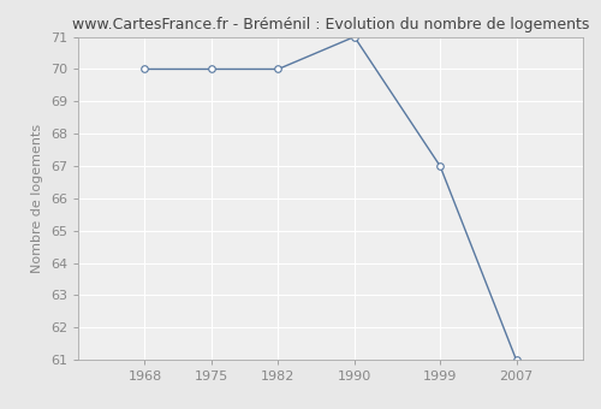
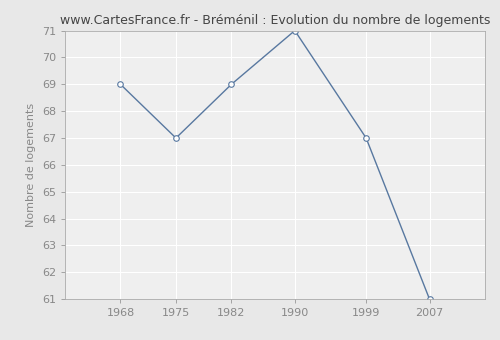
1968: 70 -> 69
1975: 70 -> 67
1982: 70 -> 69
